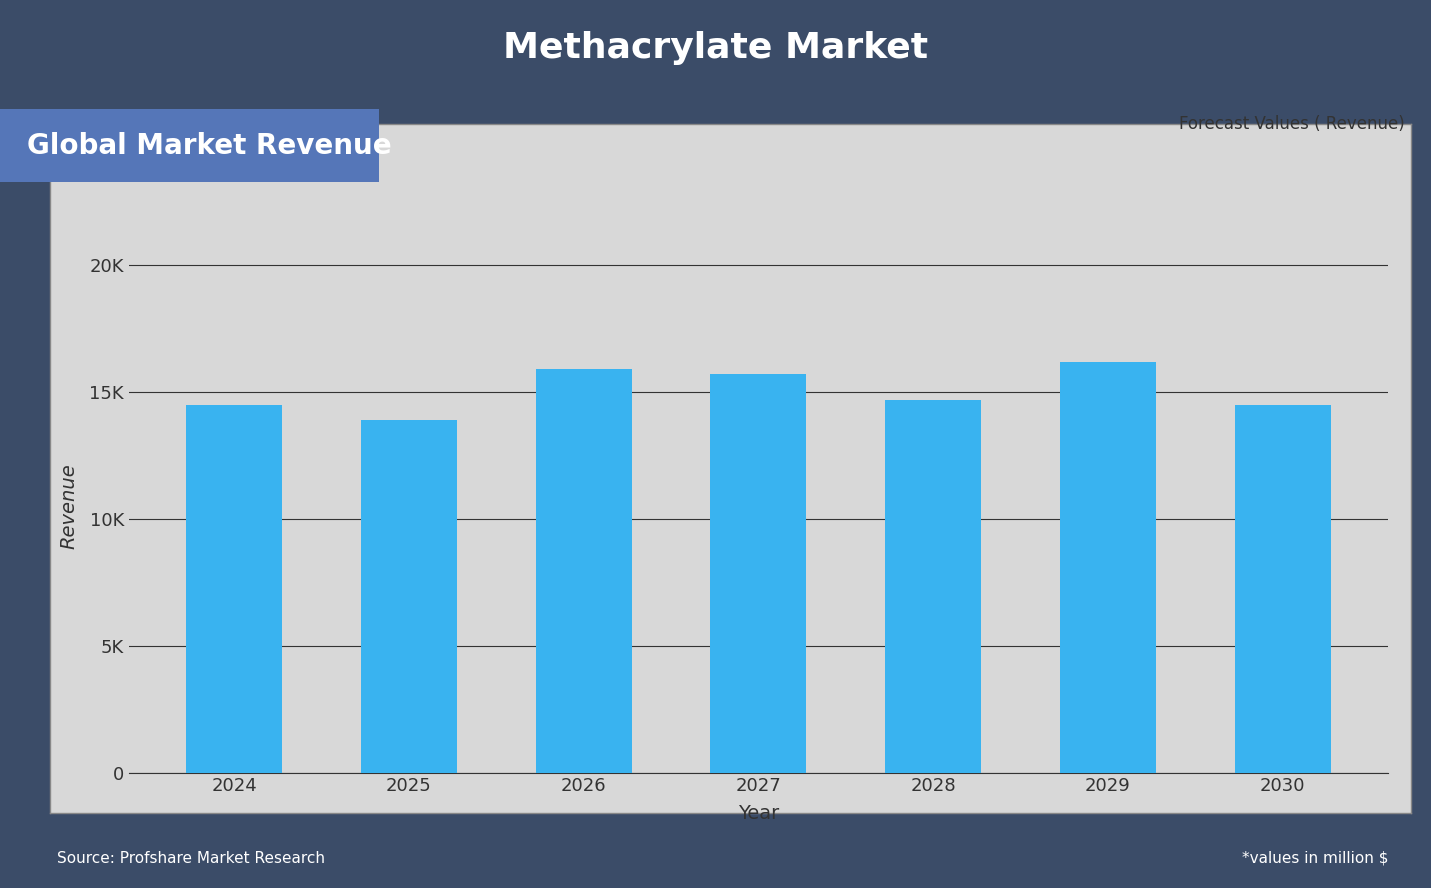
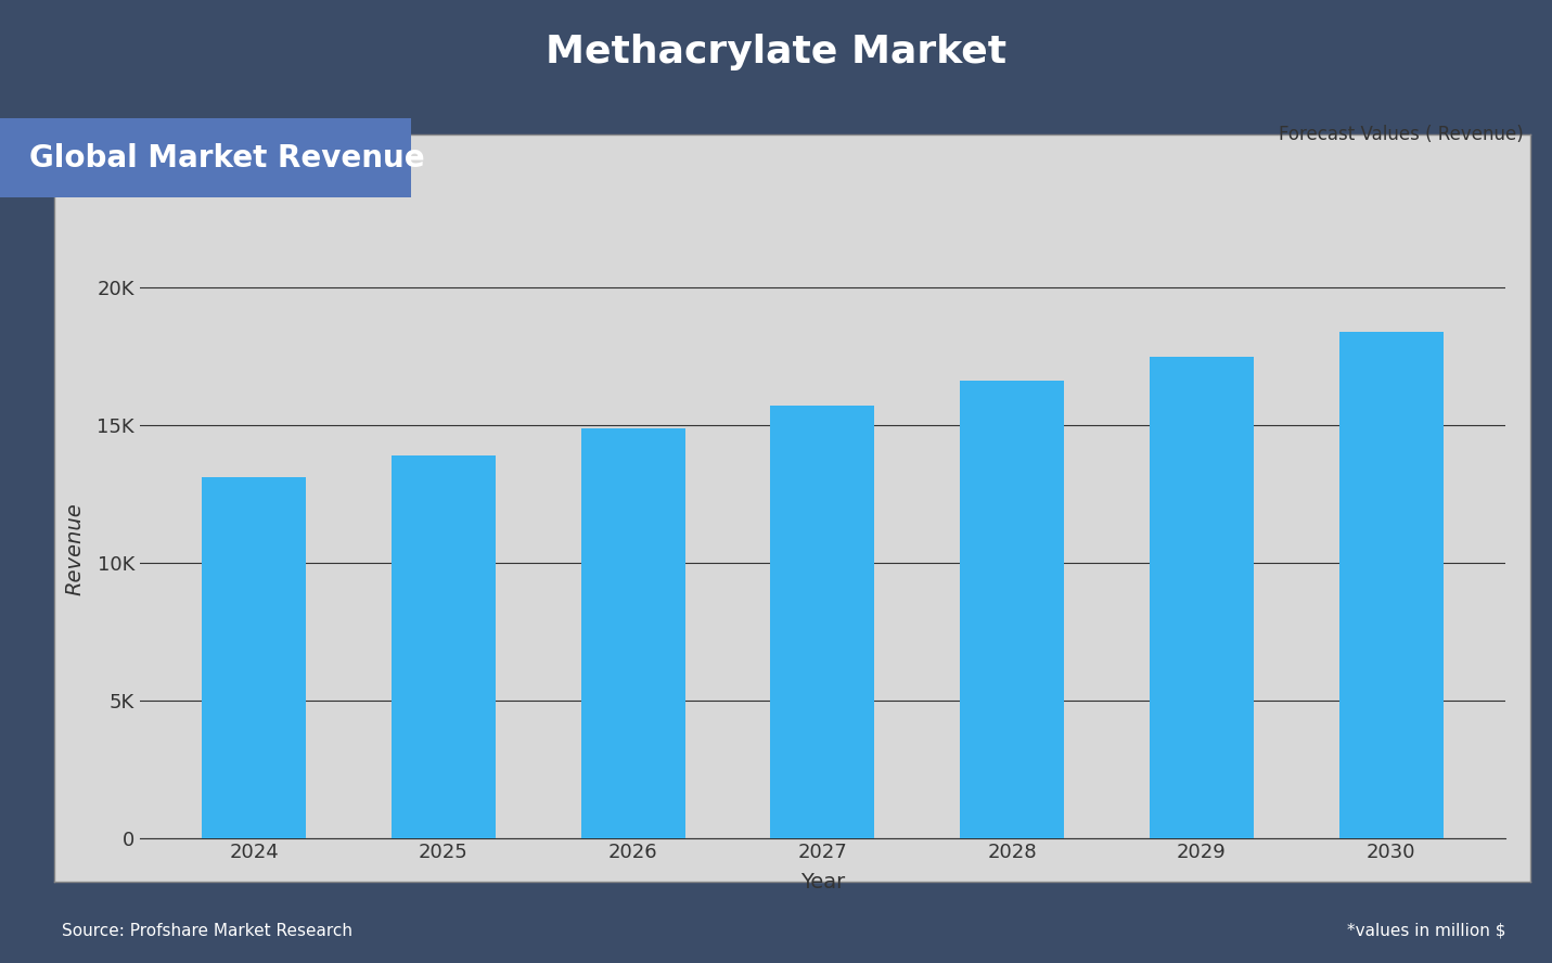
2024: 14.5K -> 13.1K
2026: 15.9K -> 14.9K
2028: 14.7K -> 16.6K
2029: 16.2K -> 17.5K
2030: 14.5K -> 18.4K
